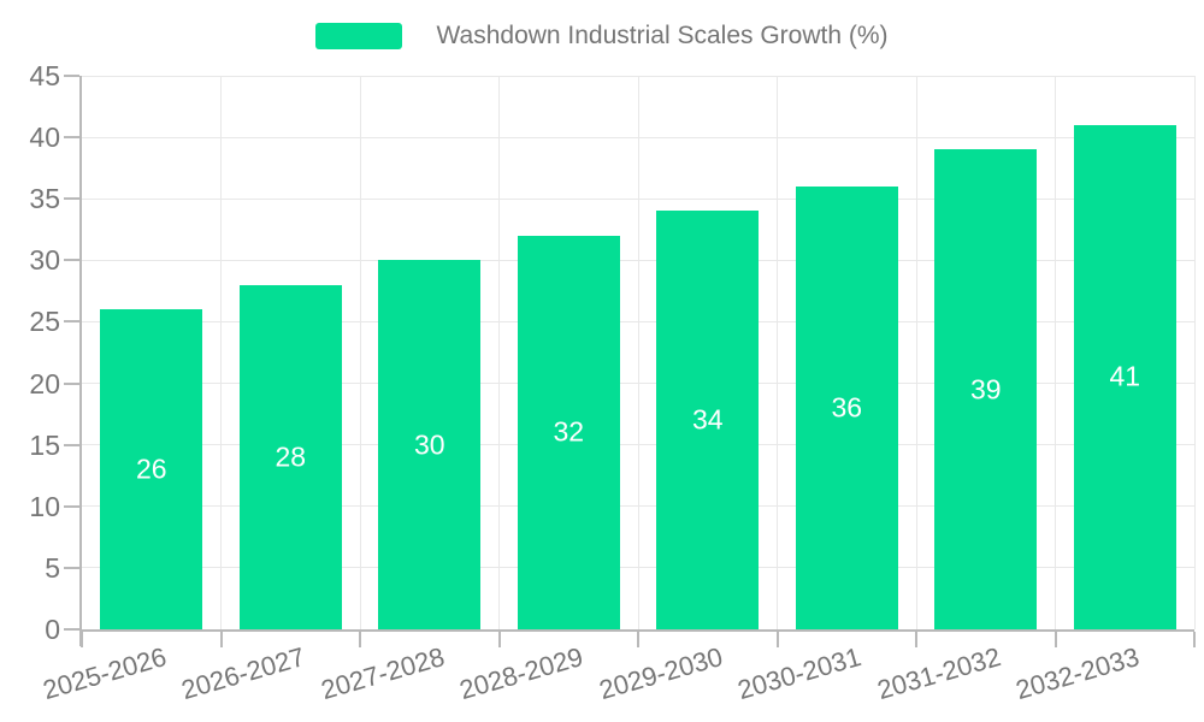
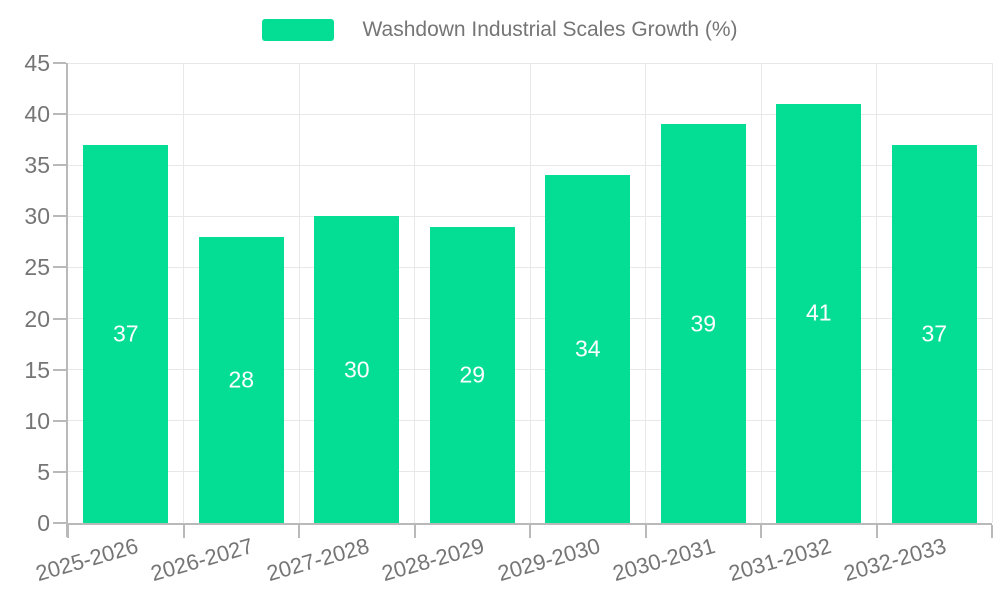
2025-2026: 26 -> 37
2028-2029: 32 -> 29
2030-2031: 36 -> 39
2031-2032: 39 -> 41
2032-2033: 41 -> 37
